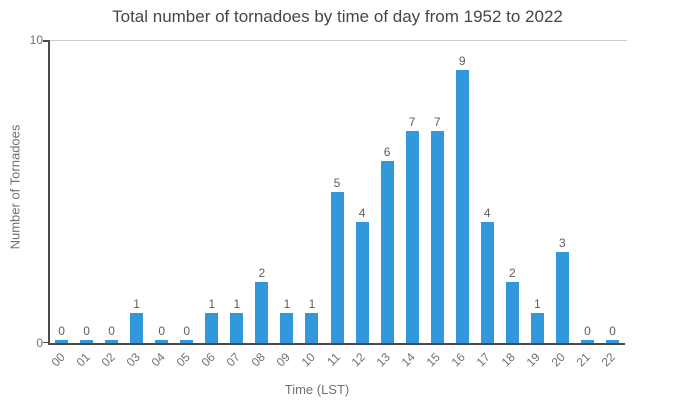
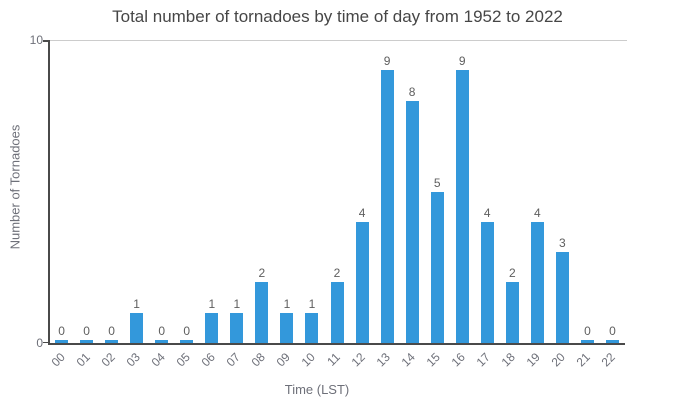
11: 5 -> 2
13: 6 -> 9
14: 7 -> 8
15: 7 -> 5
19: 1 -> 4
